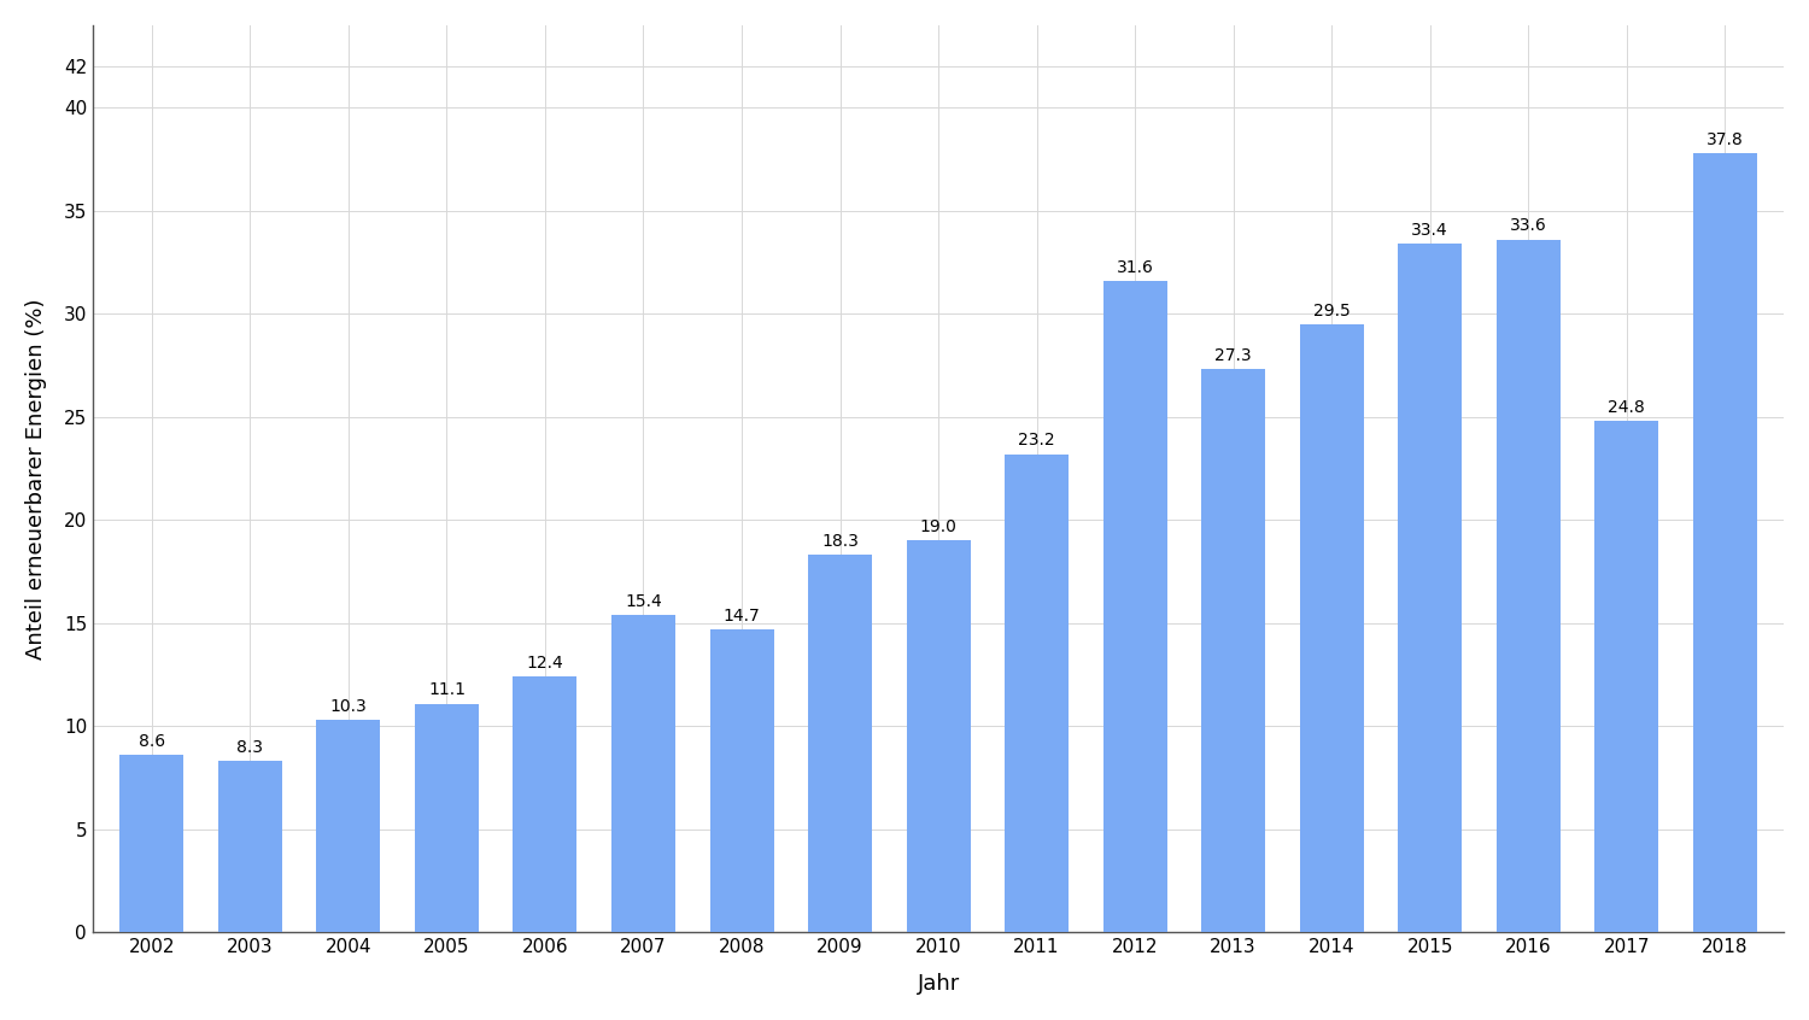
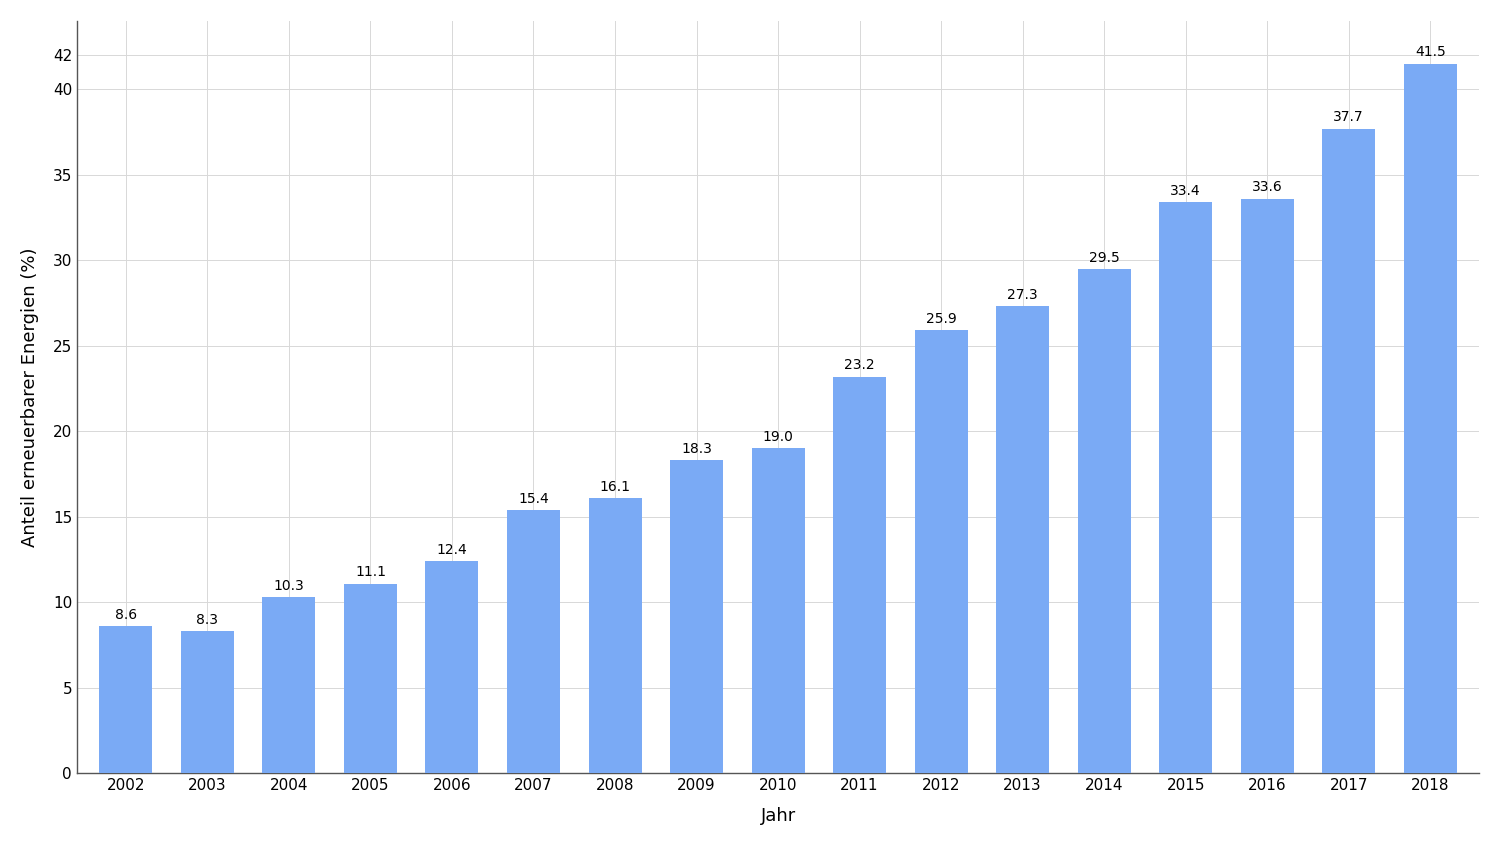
2008: 14.7 -> 16.1
2012: 31.6 -> 25.9
2017: 24.8 -> 37.7
2018: 37.8 -> 41.5
